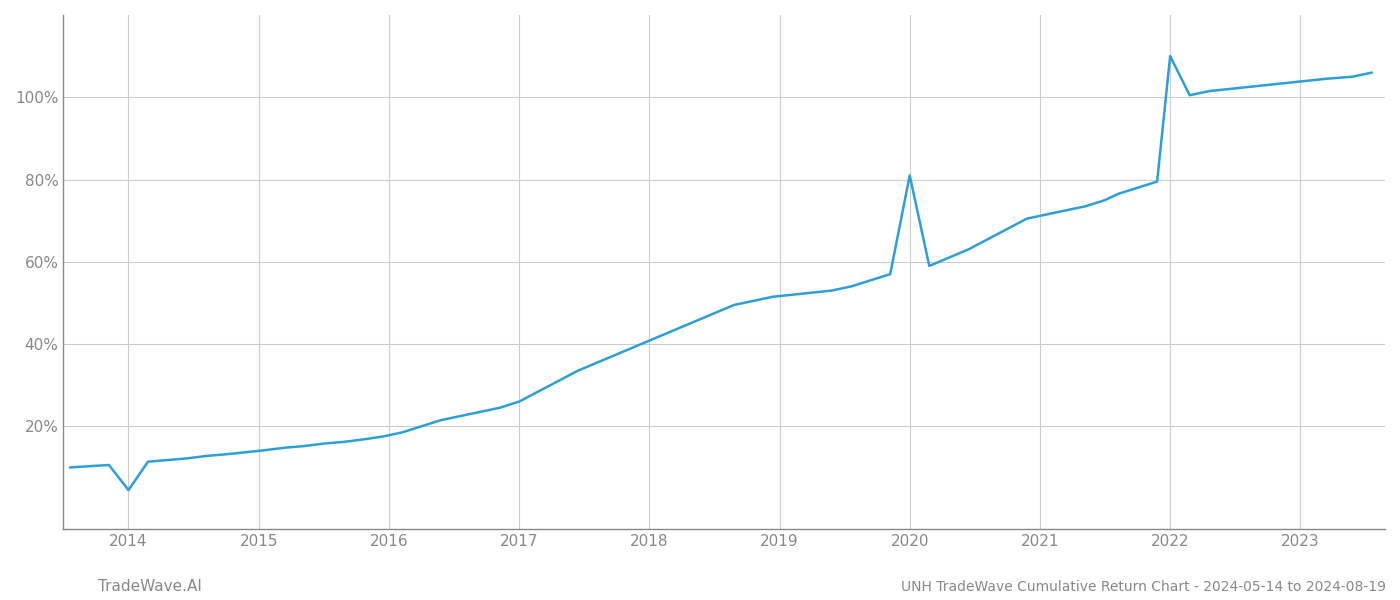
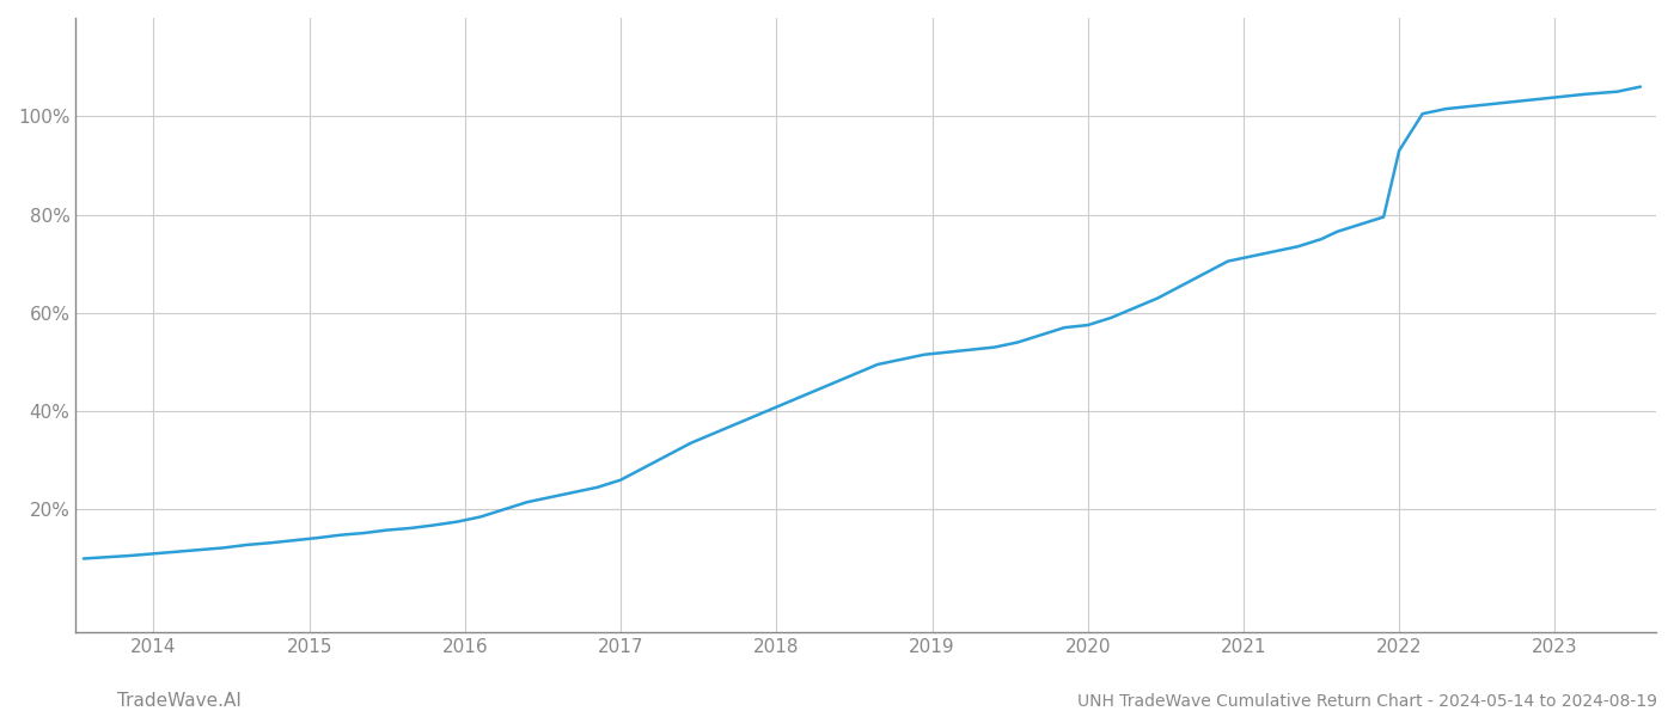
2014: 4.5% -> 11.0%
2020: 81.0% -> 57.5%
2022: 110.0% -> 93.0%
